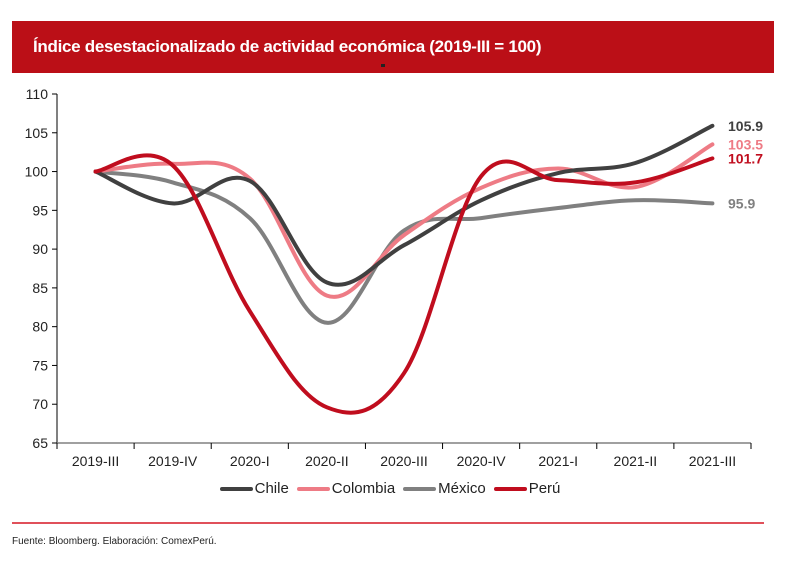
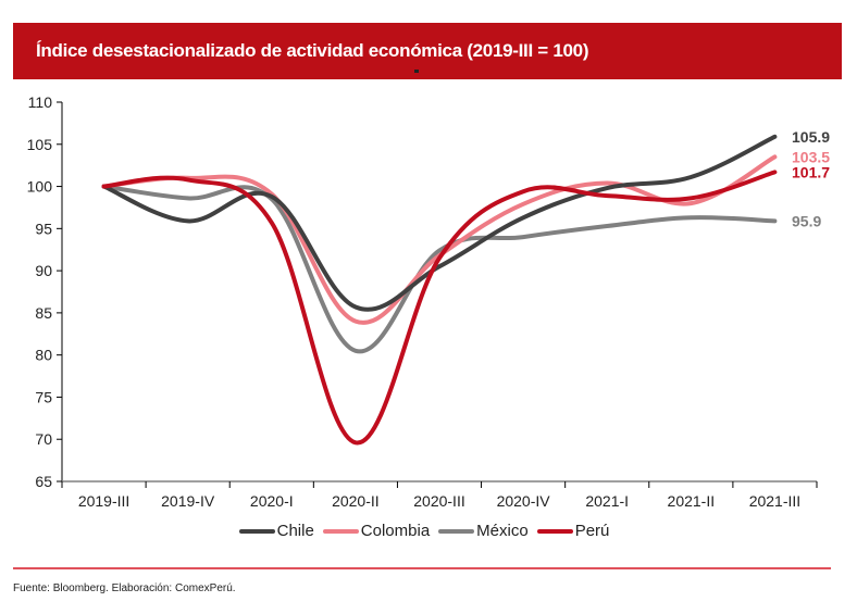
México/2020-I: 94 -> 98
Perú/2020-I: 82 -> 96
Perú/2020-III: 74 -> 92
